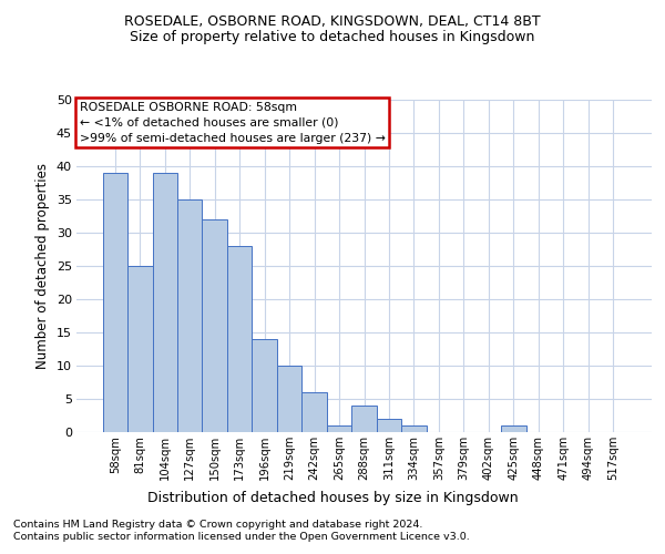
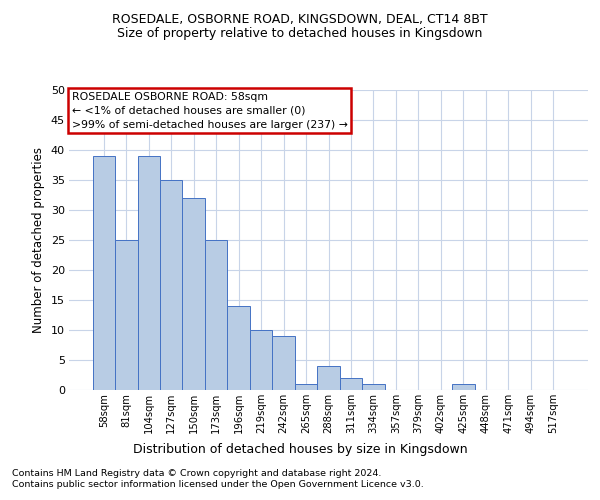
173sqm: 28 -> 25
242sqm: 6 -> 9
